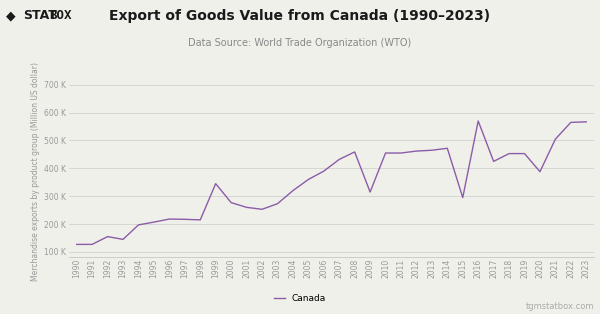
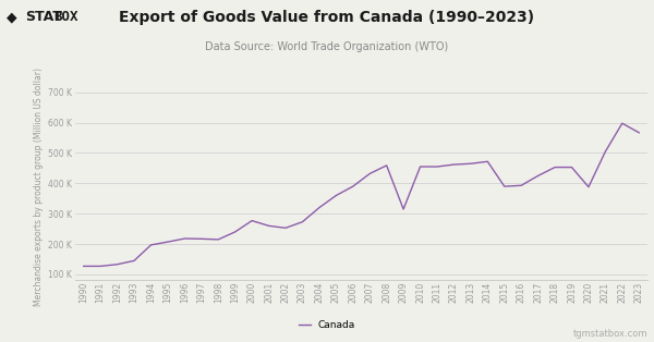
1992: 155 K -> 133 K
1999: 345 K -> 240 K
2015: 295 K -> 390 K
2016: 570 K -> 393 K
2022: 565 K -> 598 K
